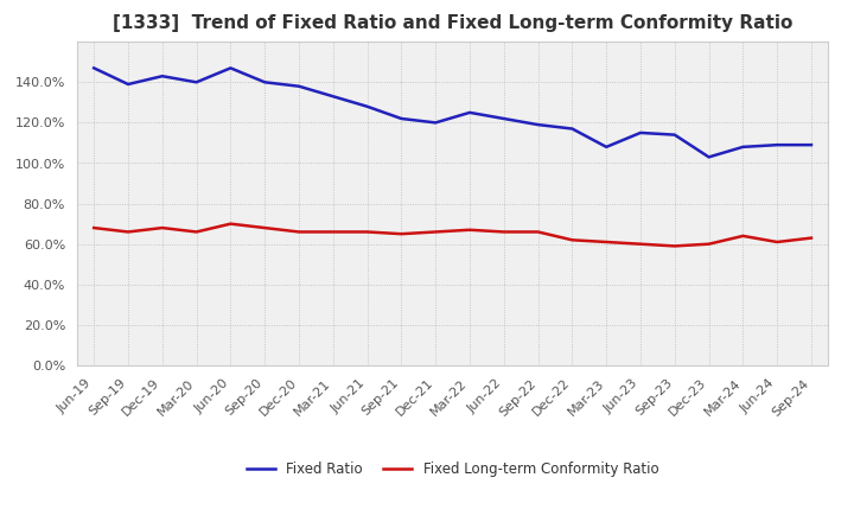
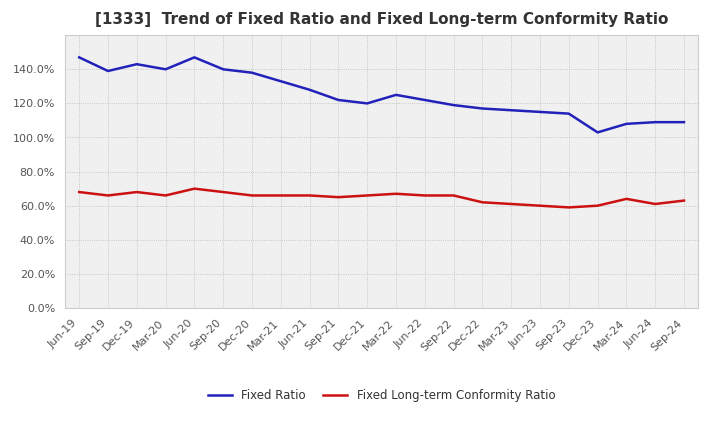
Fixed Ratio/Mar-23: 108% -> 116%
